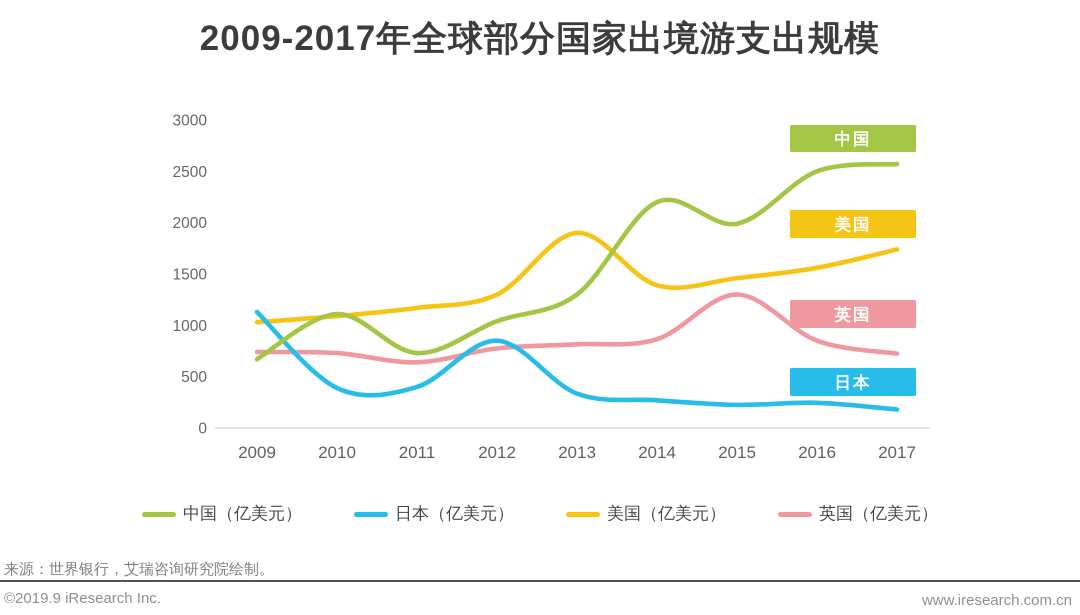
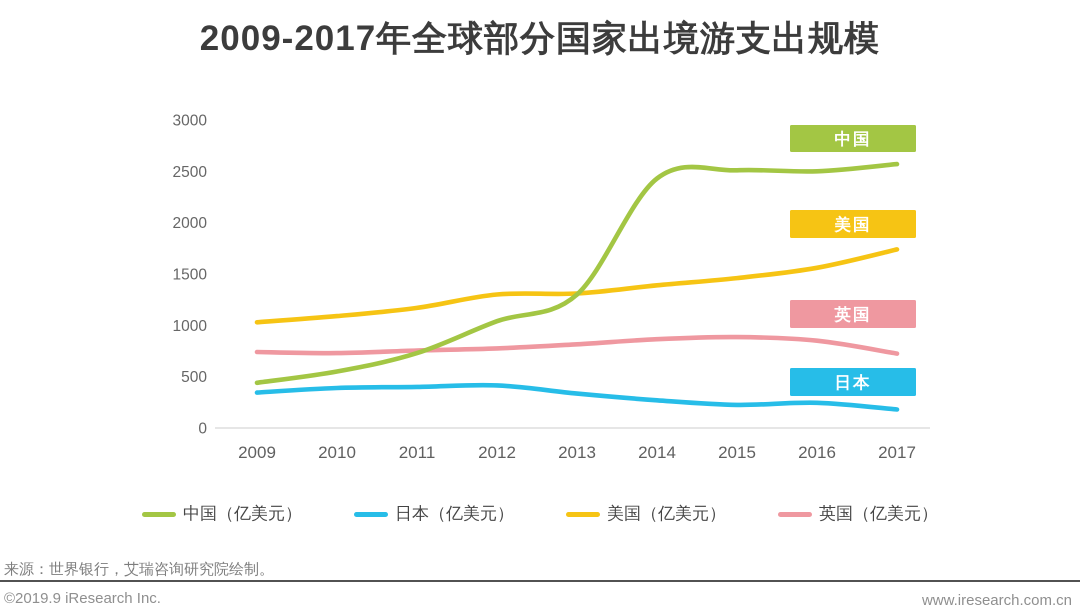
中国（亿美元）/2009: 670 -> 440
日本（亿美元）/2009: 1130 -> 340
中国（亿美元）/2010: 1110 -> 550
英国（亿美元）/2011: 640 -> 760
日本（亿美元）/2012: 850 -> 420
美国（亿美元）/2013: 1900 -> 1310
中国（亿美元）/2014: 2200 -> 2430
中国（亿美元）/2015: 1990 -> 2510
英国（亿美元）/2015: 1300 -> 880
